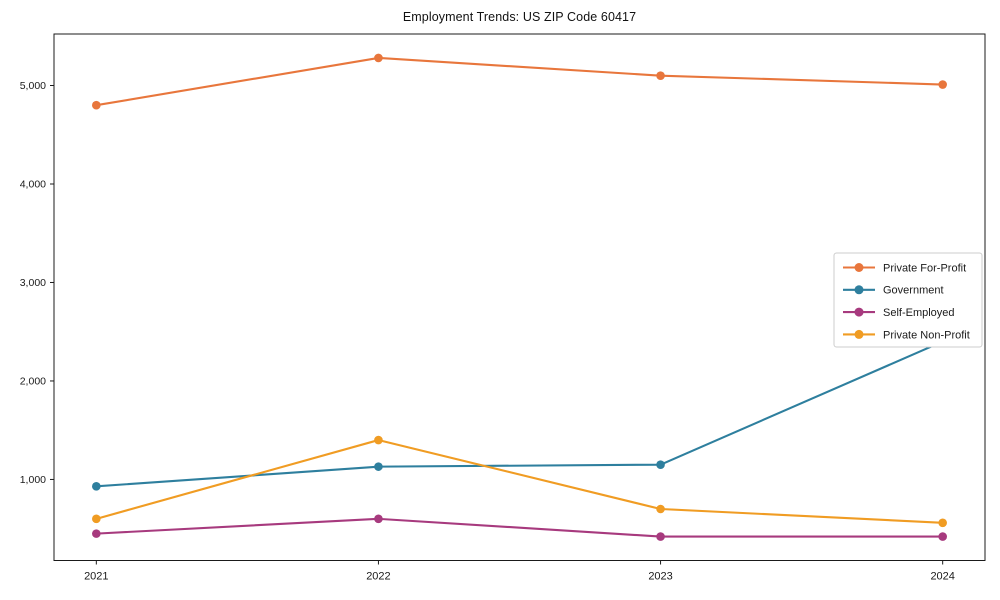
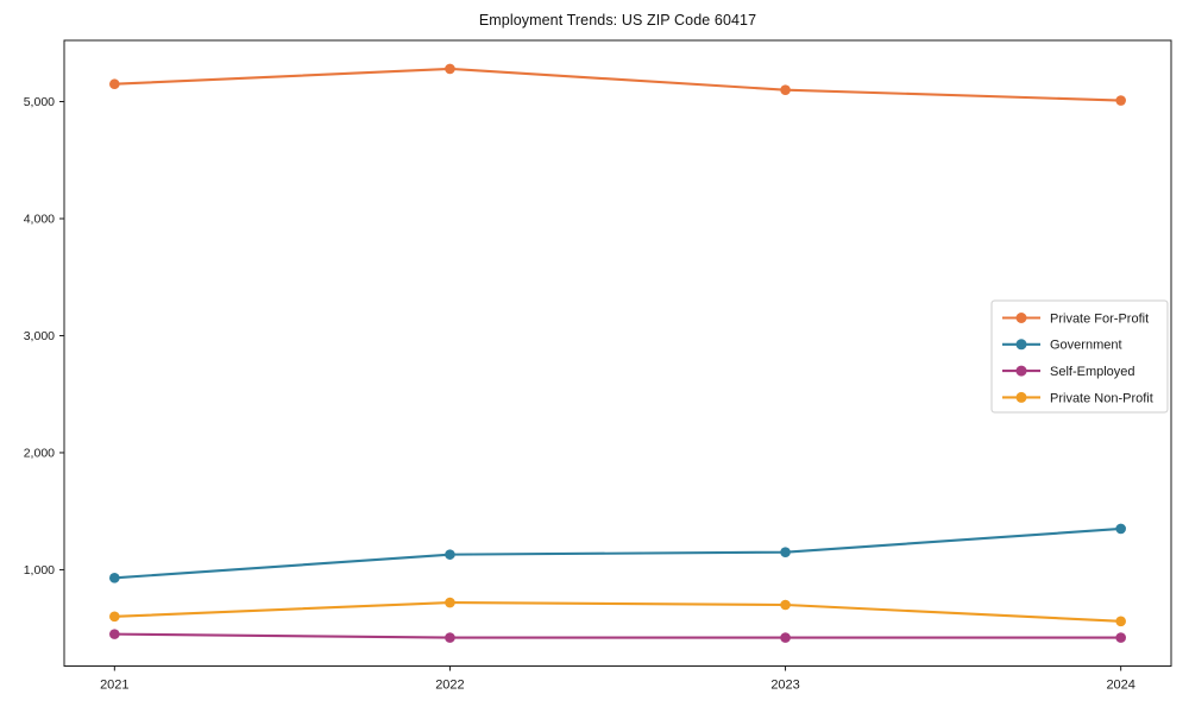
Private For-Profit/2021: 4800 -> 5200
Self-Employed/2022: 600 -> 400
Private Non-Profit/2022: 1400 -> 700
Government/2024: 2400 -> 1400
